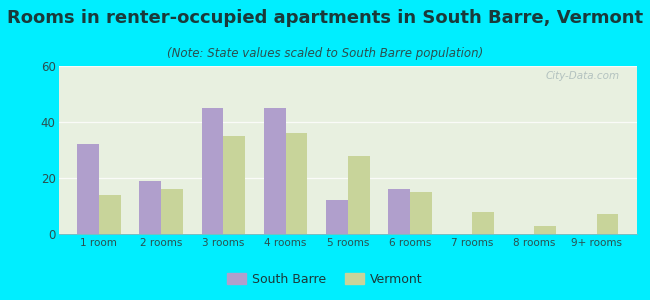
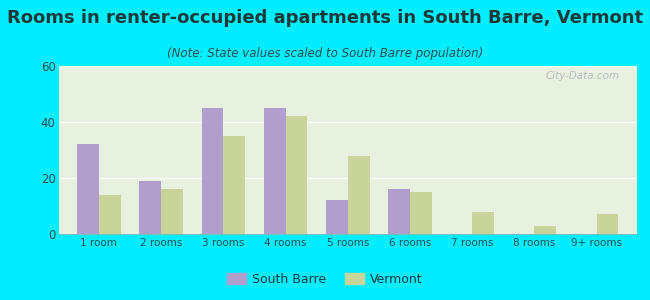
Vermont/4 rooms: 36 -> 42
